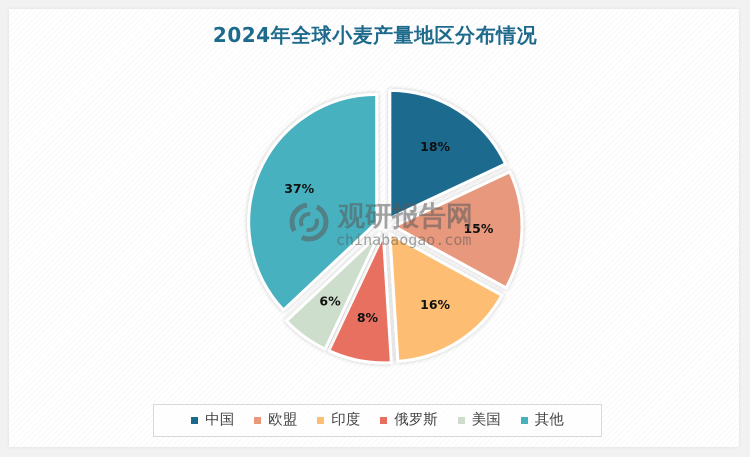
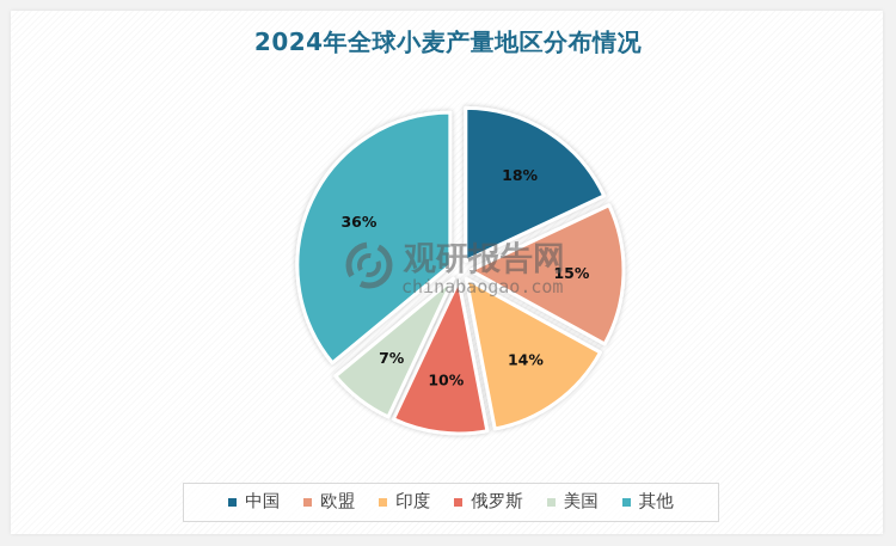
印度: 16% -> 14%
俄罗斯: 8% -> 10%
美国: 6% -> 7%
其他: 37% -> 36%
